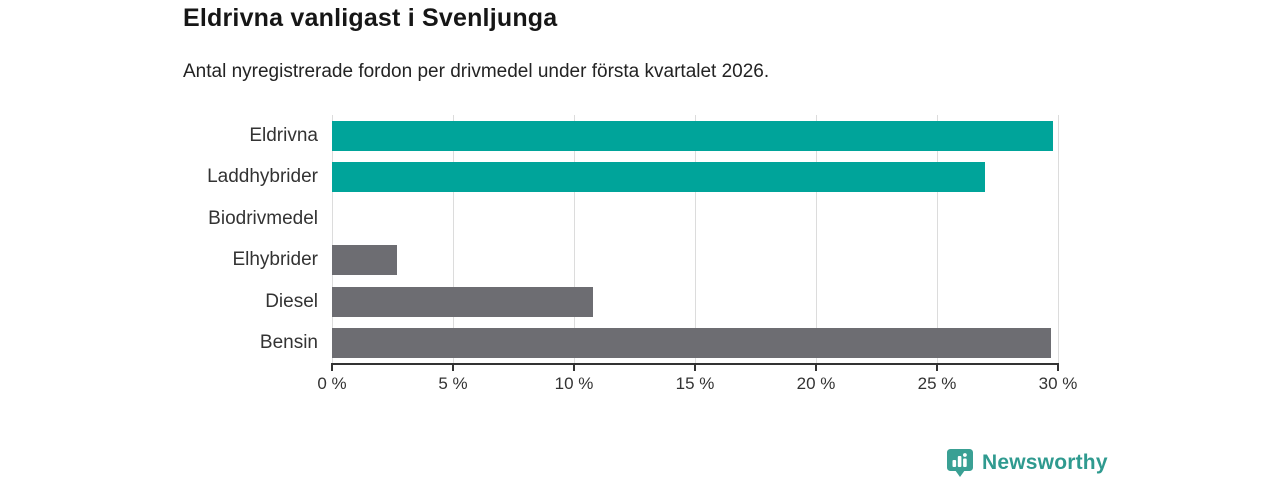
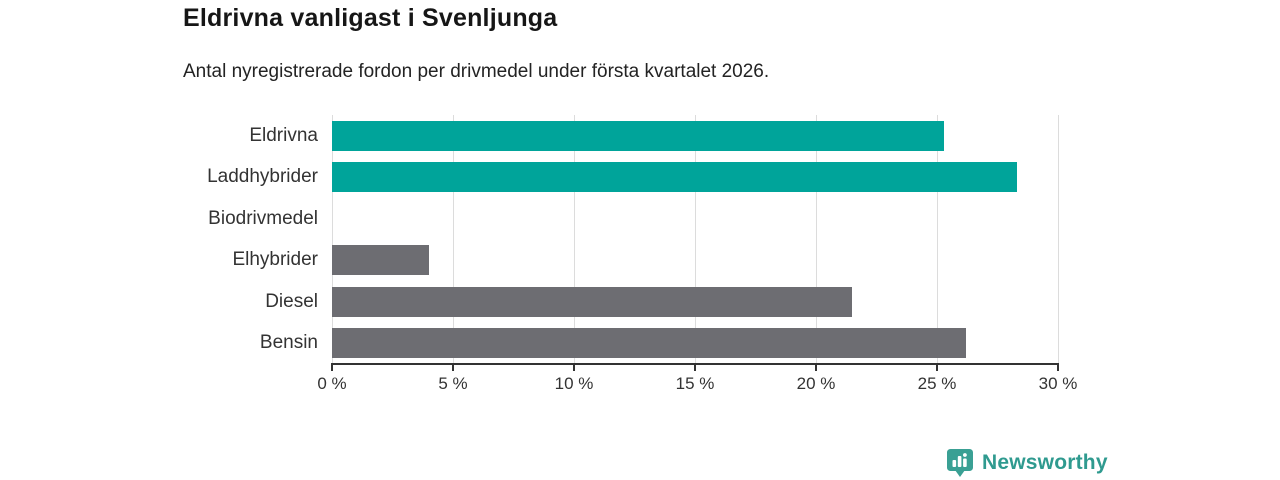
Eldrivna: 29.8% -> 25.3%
Laddhybrider: 27.0% -> 28.3%
Elhybrider: 2.7% -> 4.0%
Diesel: 10.8% -> 21.5%
Bensin: 29.7% -> 26.2%
